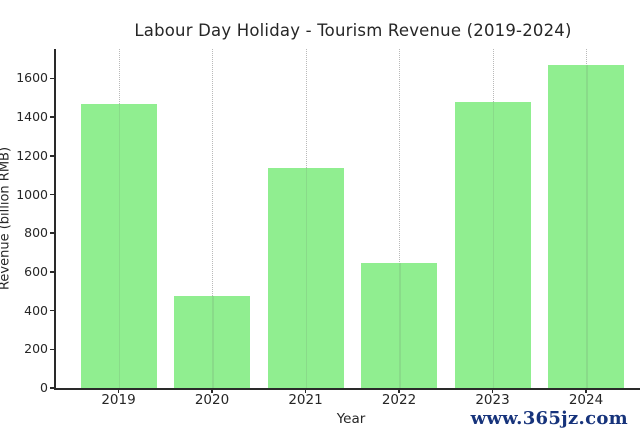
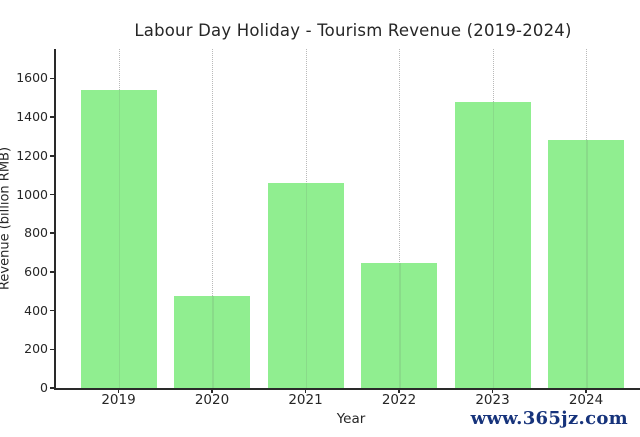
2019: 1470 -> 1540
2021: 1140 -> 1060
2024: 1670 -> 1280
